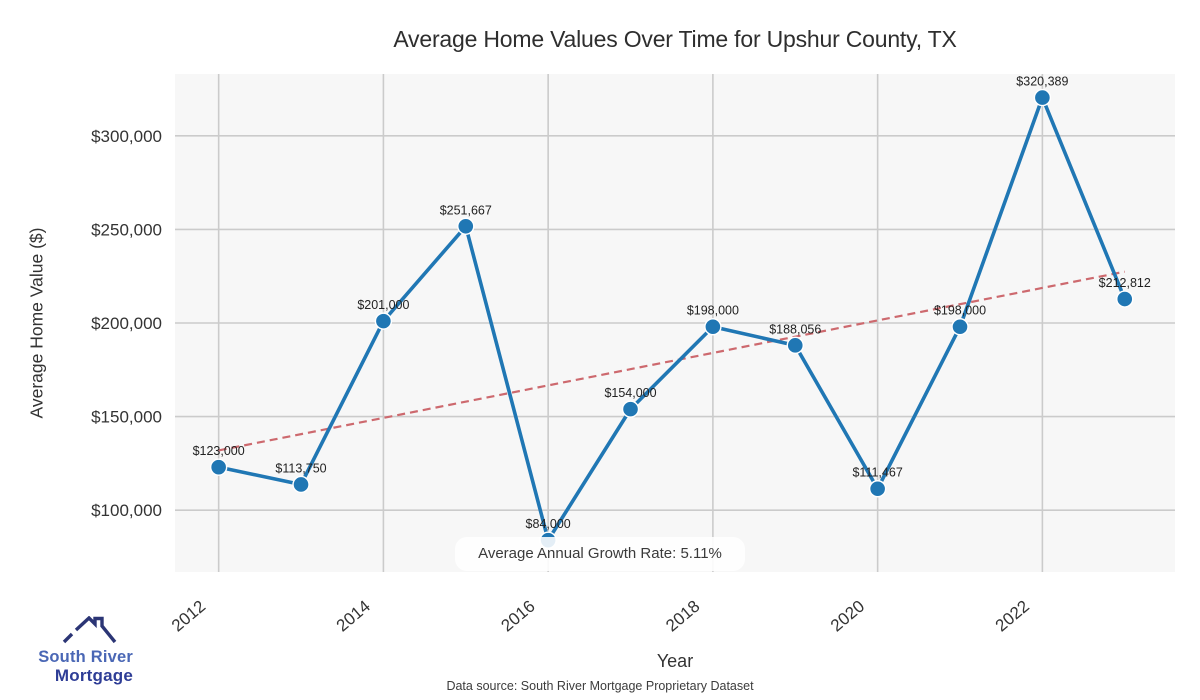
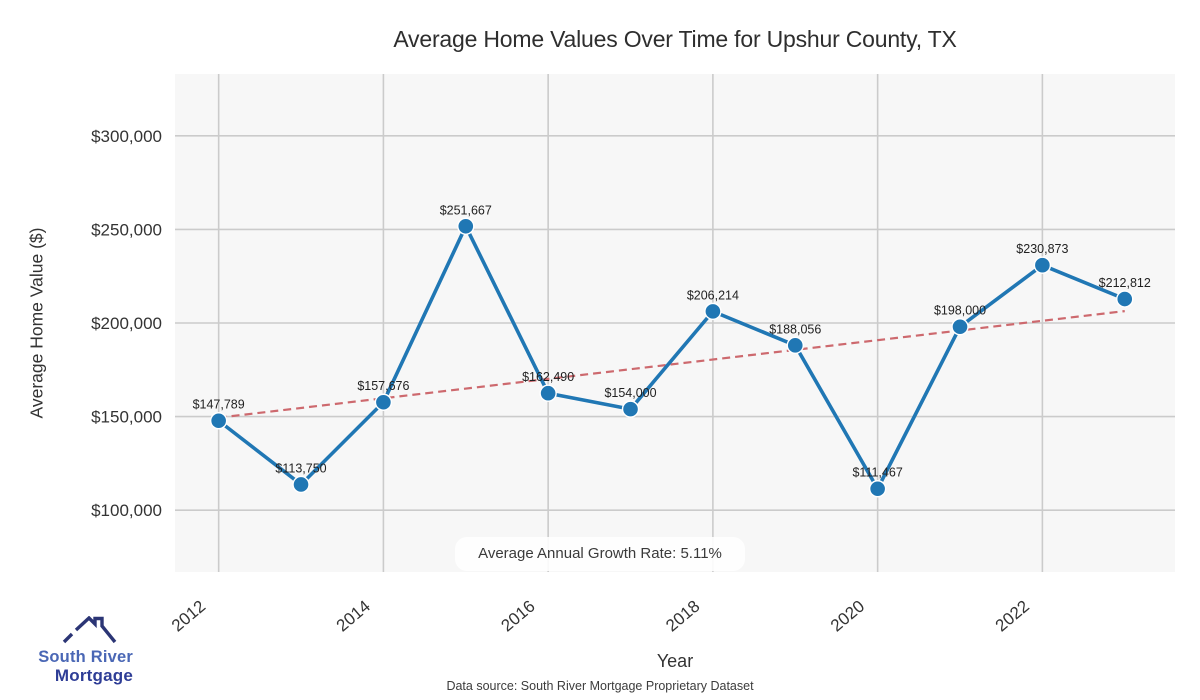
2012: $123,000 -> $147,789
2014: $201,000 -> $157,676
2016: $84,000 -> $162,490
2018: $198,000 -> $206,214
2022: $320,389 -> $230,873
